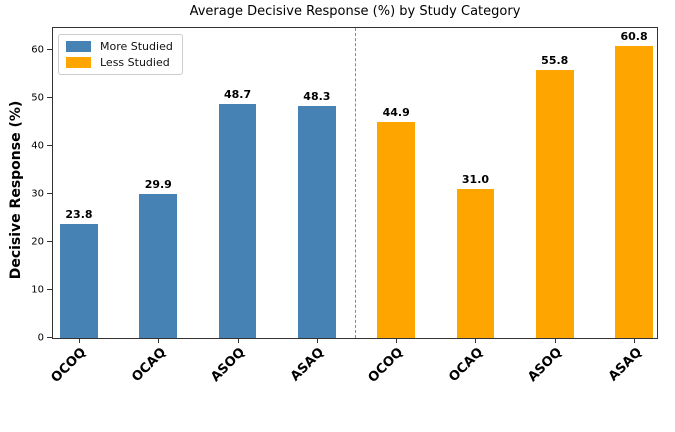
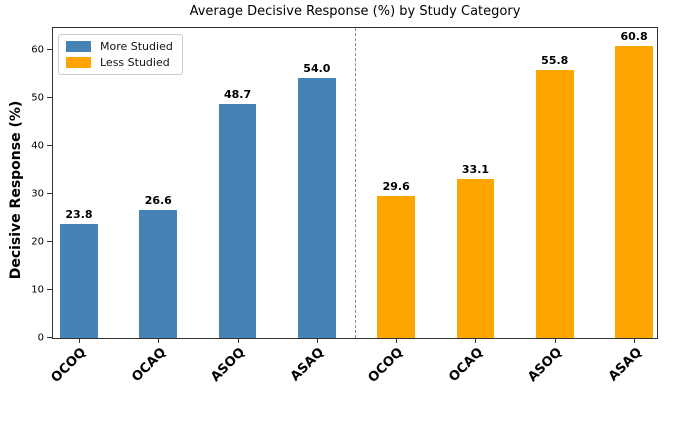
Less Studied/OCOQ: 44.9 -> 29.6
More Studied/OCAQ: 29.9 -> 26.6
Less Studied/OCAQ: 31.0 -> 33.1
More Studied/ASAQ: 48.3 -> 54.0
